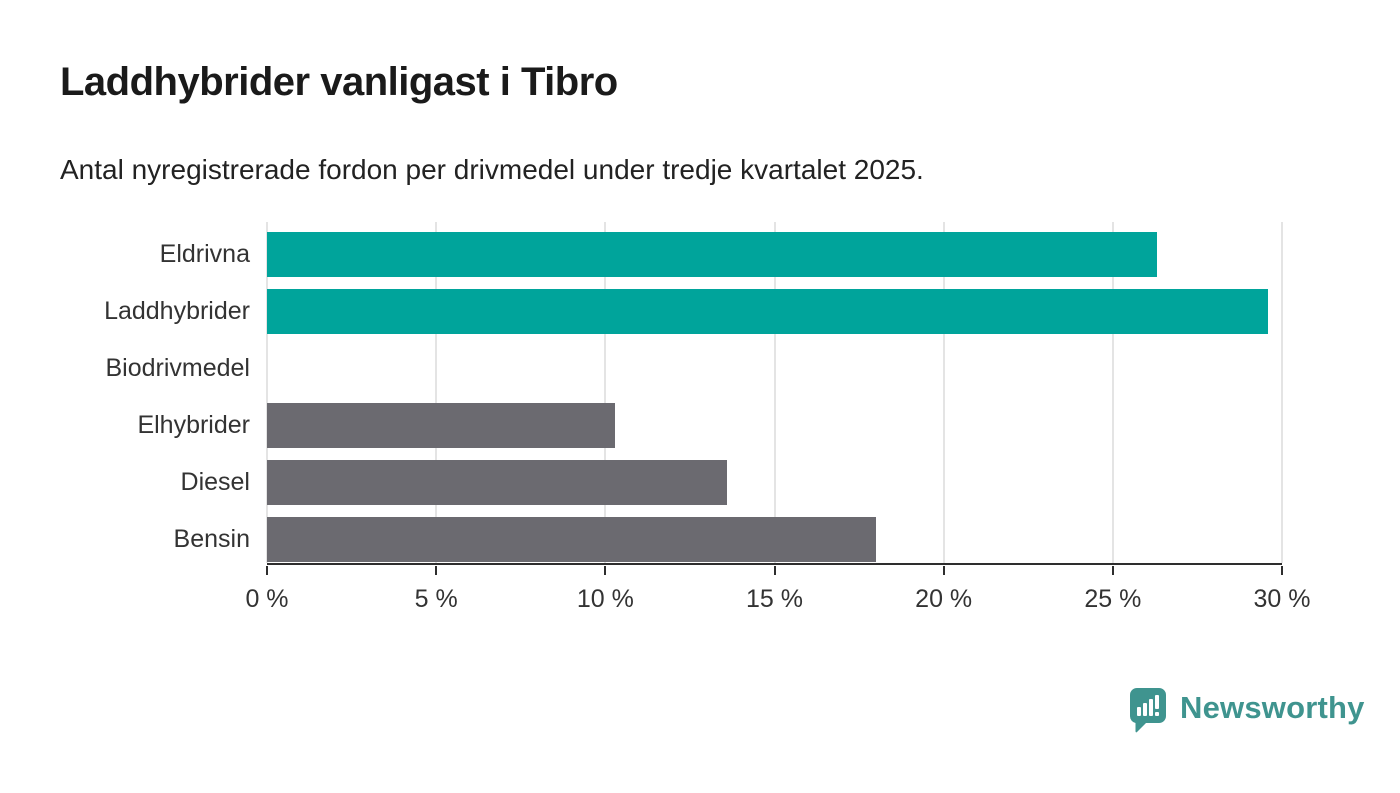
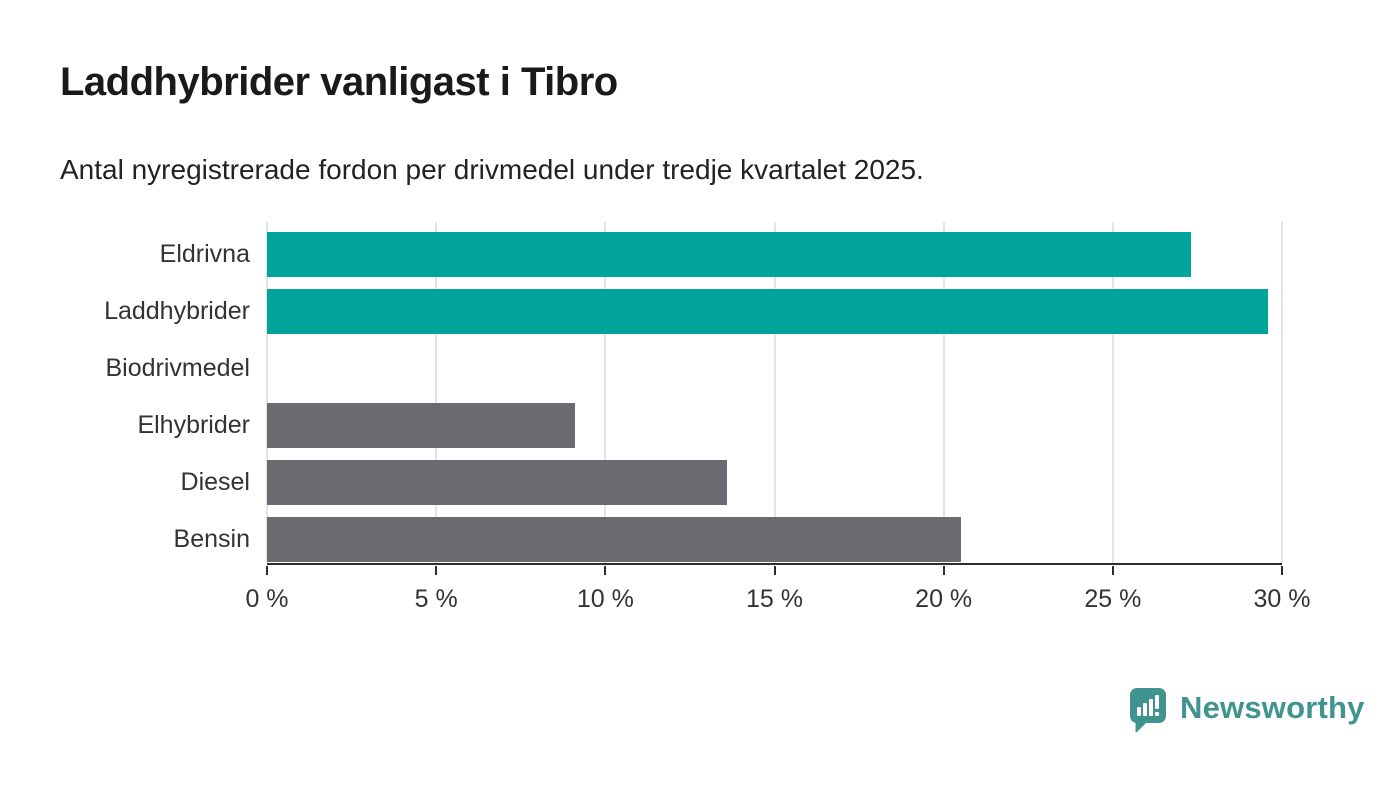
Eldrivna: 26.3% -> 27.3%
Elhybrider: 10.3% -> 9.1%
Bensin: 18.0% -> 20.5%
